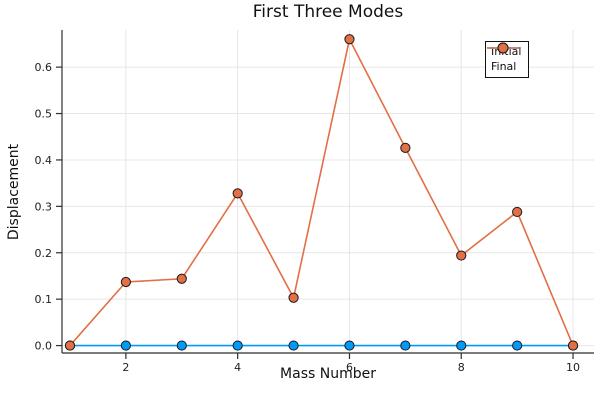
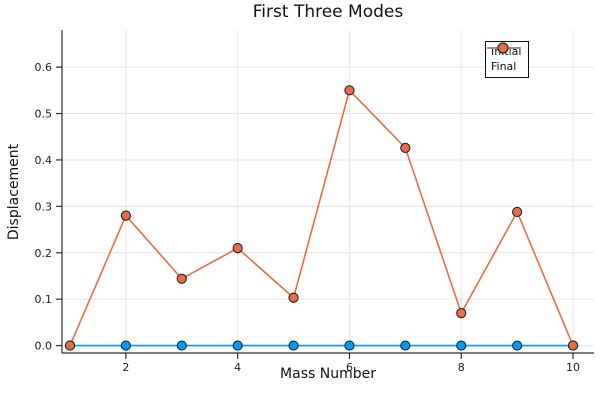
Final/2: 0.14 -> 0.28
Final/4: 0.33 -> 0.21
Final/6: 0.66 -> 0.55
Final/8: 0.19 -> 0.07
